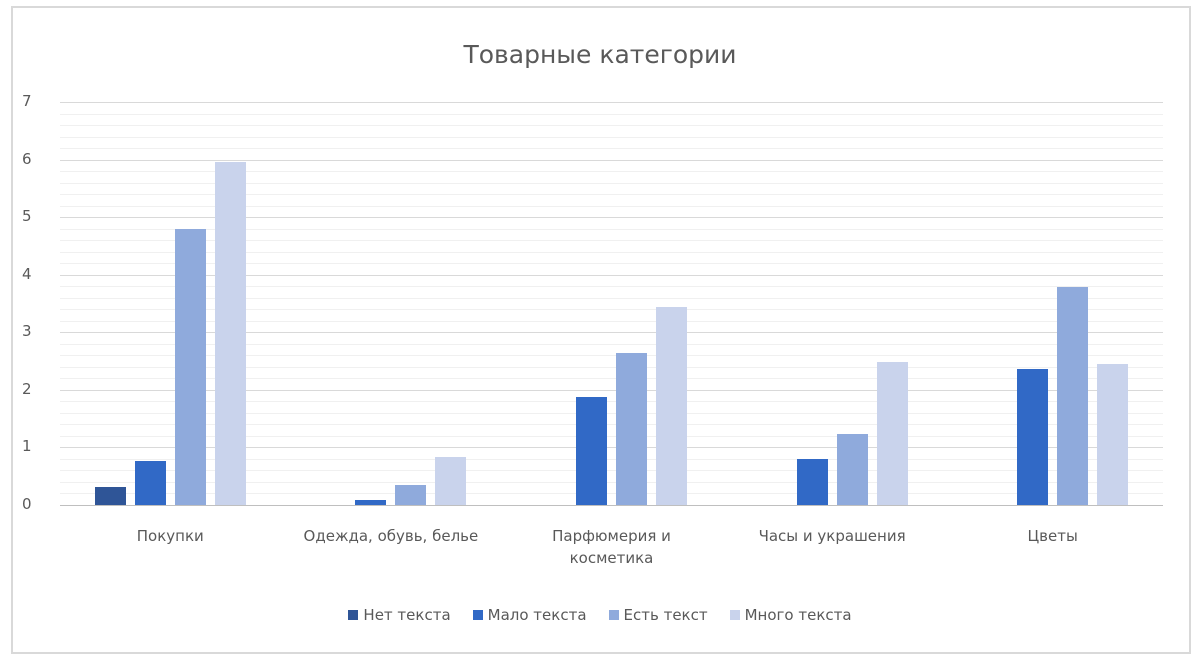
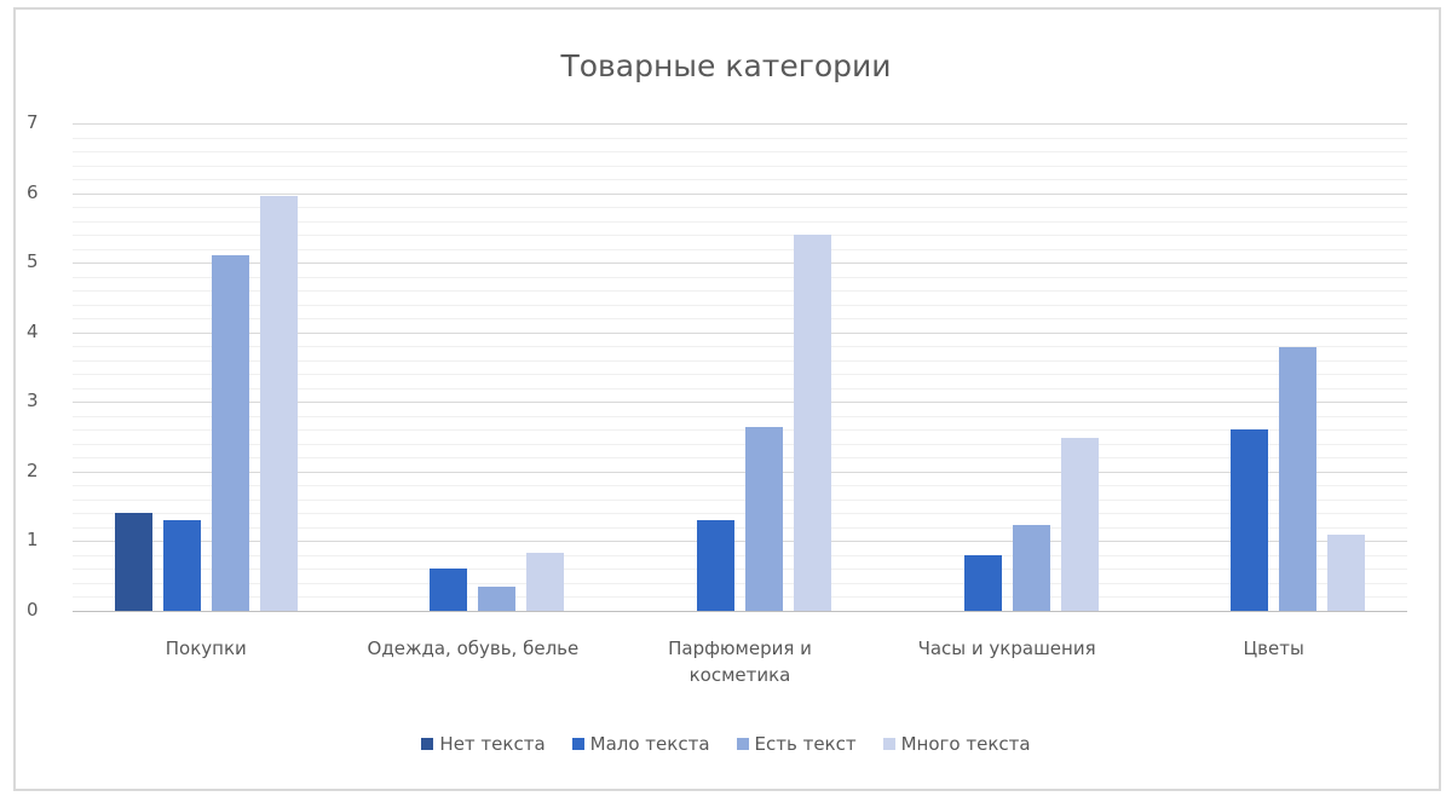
Нет текста/Покупки: 0.3 -> 1.4
Мало текста/Покупки: 0.8 -> 1.3
Есть текст/Покупки: 4.8 -> 5.1
Мало текста/Одежда, обувь, белье: 0.1 -> 0.6
Мало текста/Парфюмерия и косметика: 1.9 -> 1.3
Много текста/Парфюмерия и косметика: 3.4 -> 5.4
Мало текста/Цветы: 2.4 -> 2.6
Много текста/Цветы: 2.5 -> 1.1
